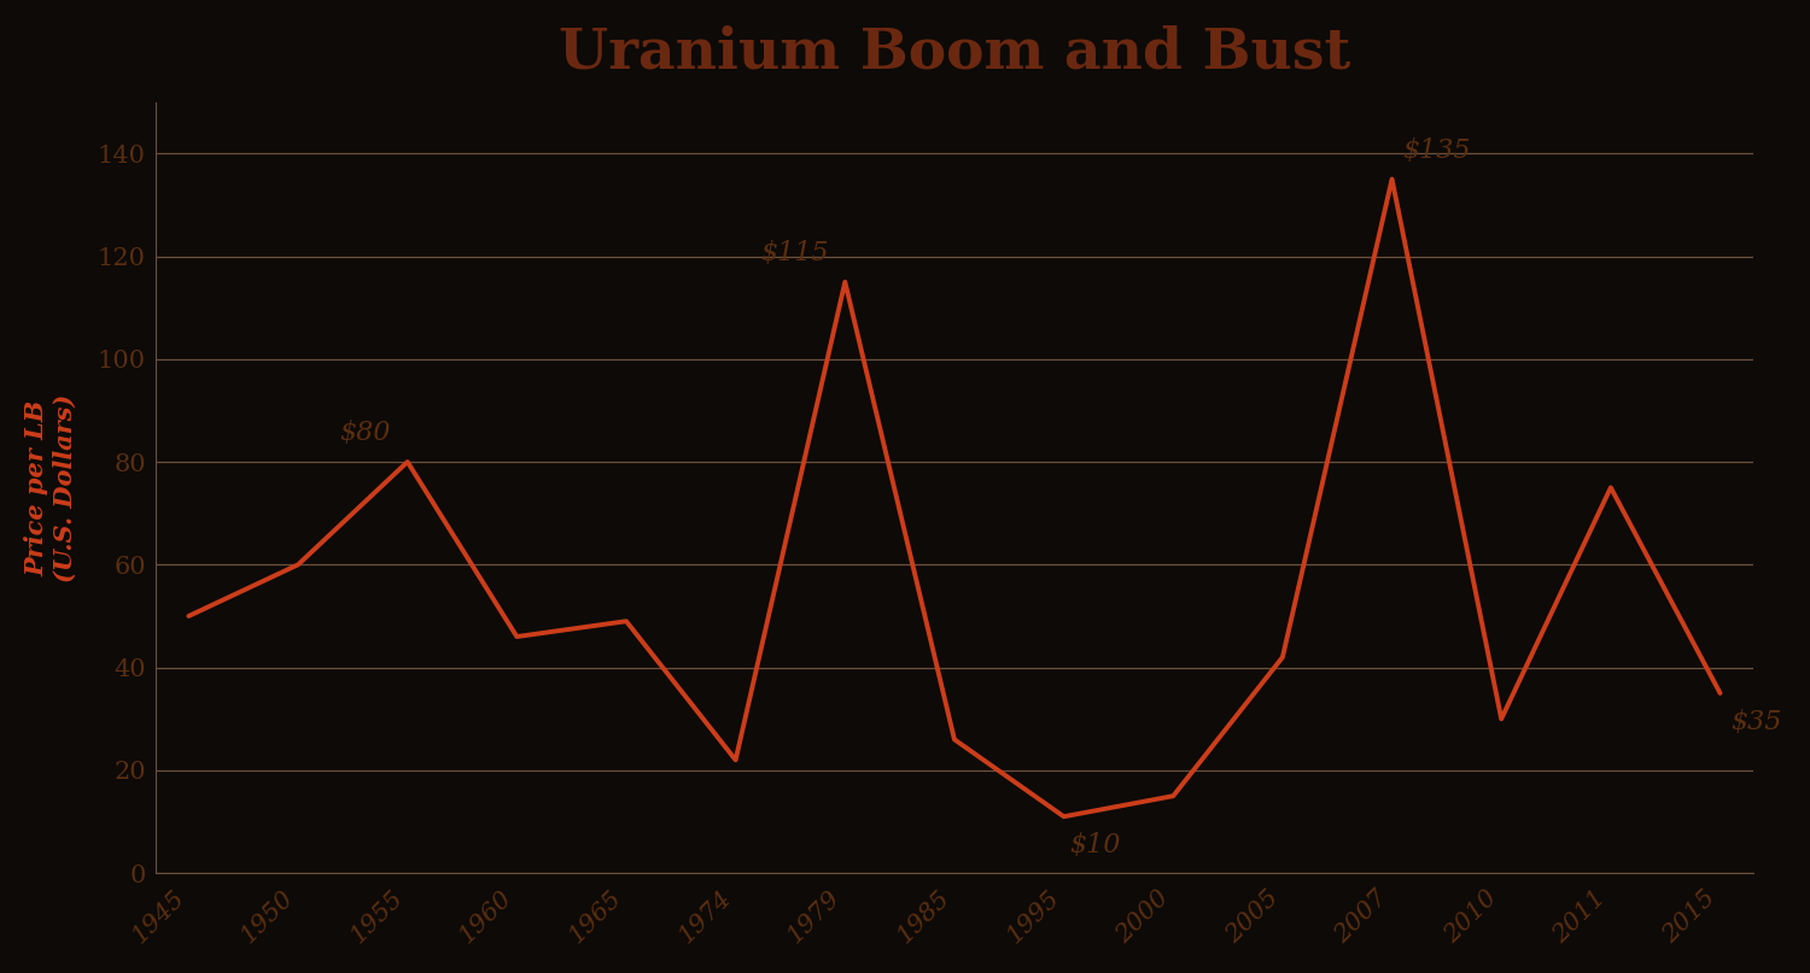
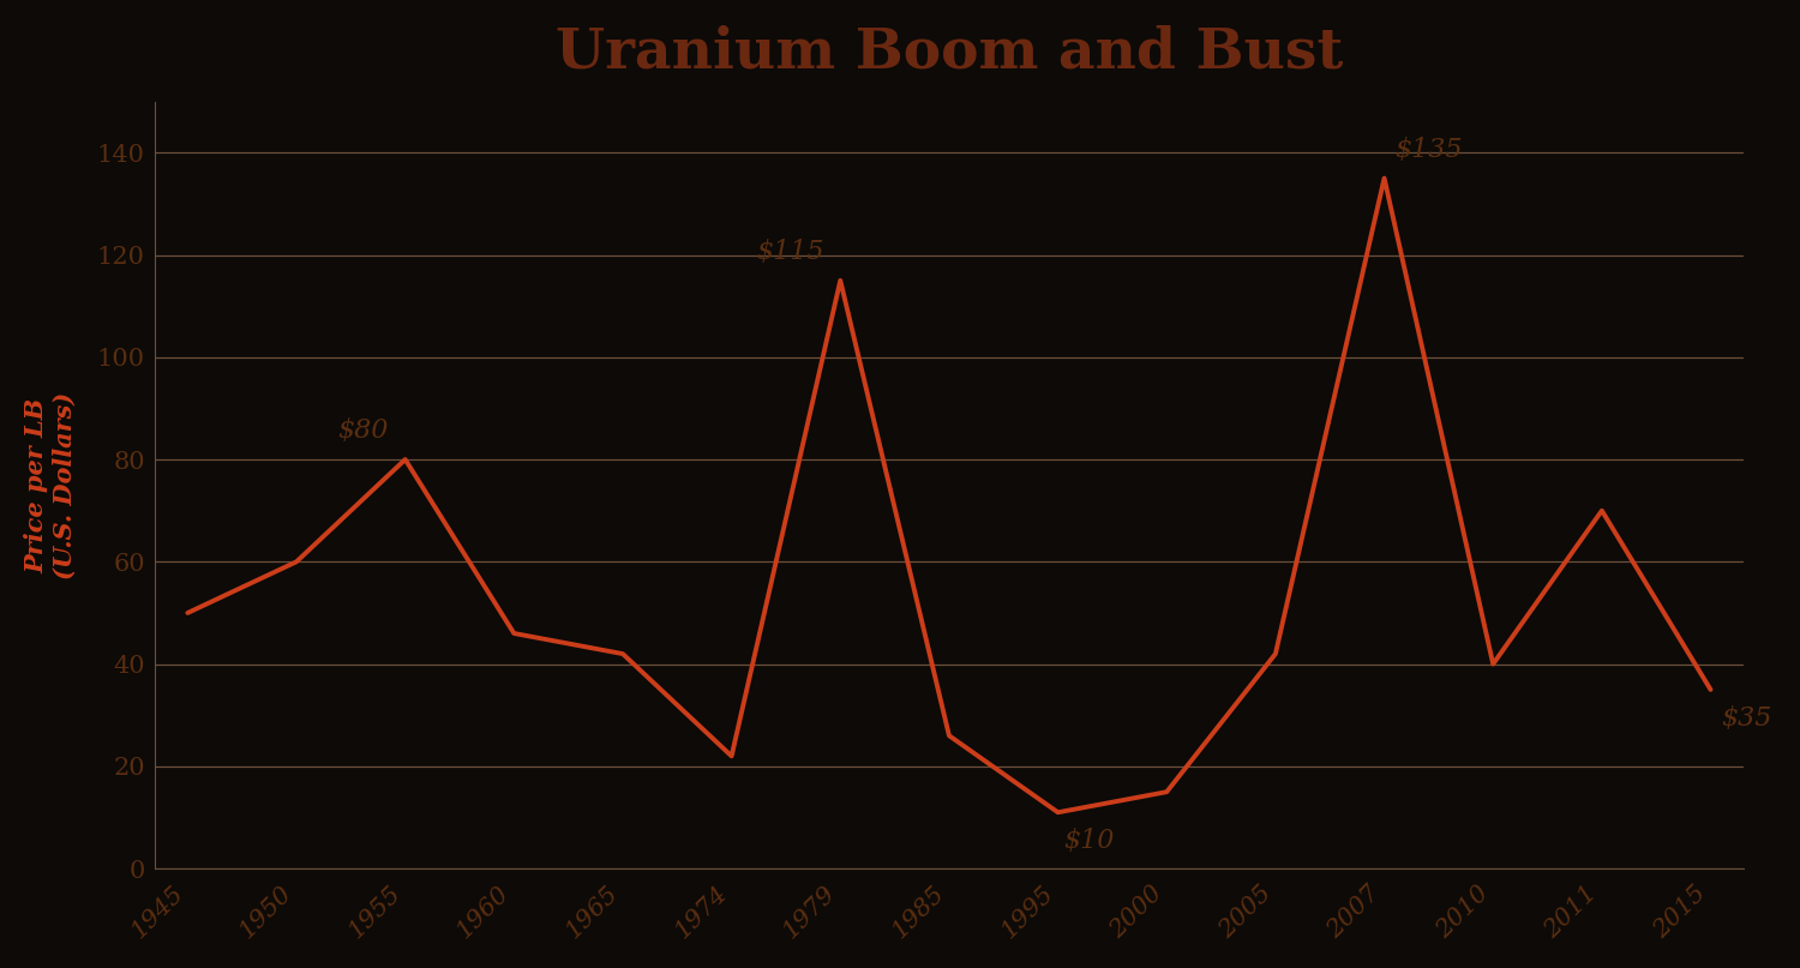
1965: 49 -> 42
2010: 30 -> 40
2011: 75 -> 70
